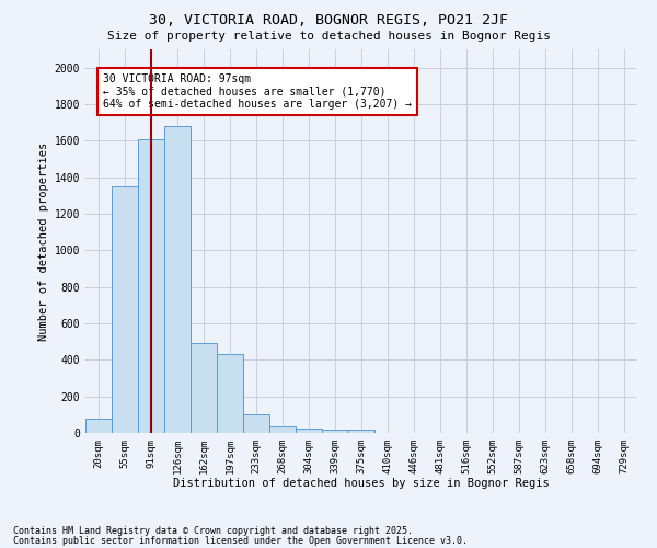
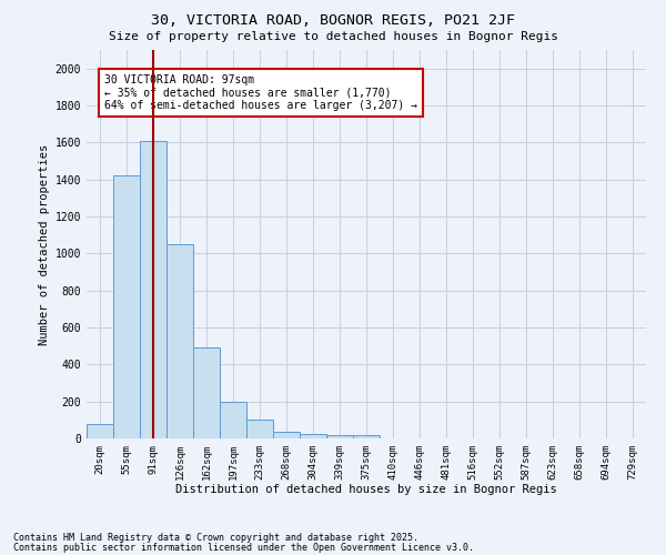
55sqm: 1350 -> 1420
126sqm: 1680 -> 1050
197sqm: 430 -> 200
